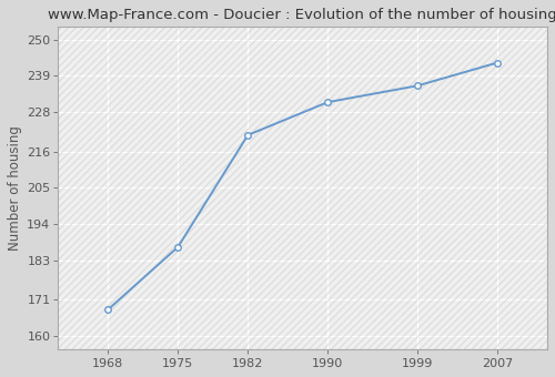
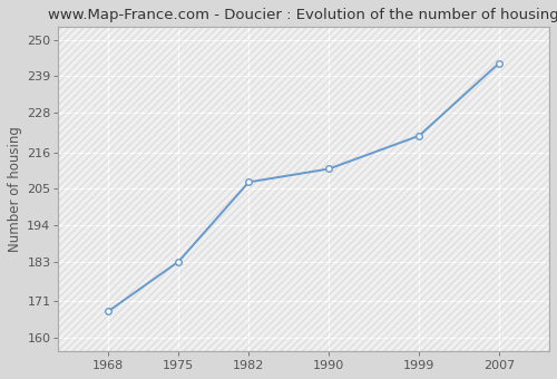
1975: 187 -> 183
1982: 221 -> 207
1990: 231 -> 211
1999: 236 -> 221
